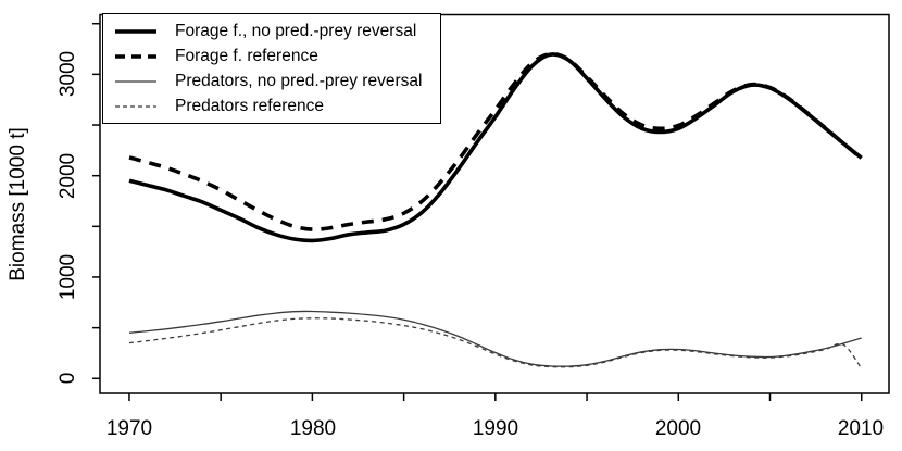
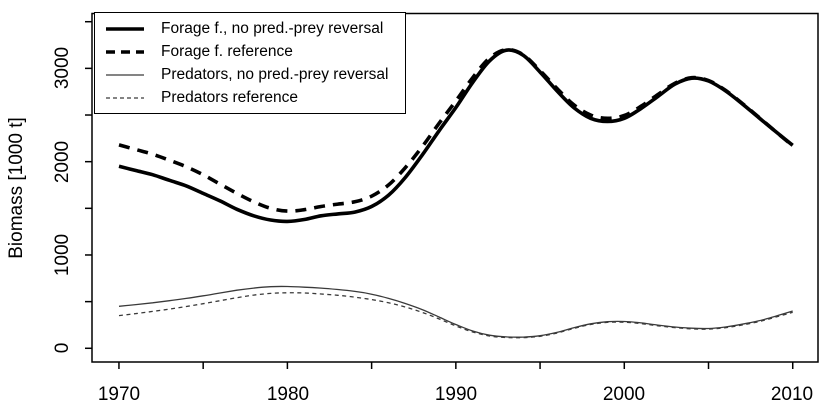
Predators reference/2010: 100 -> 400
